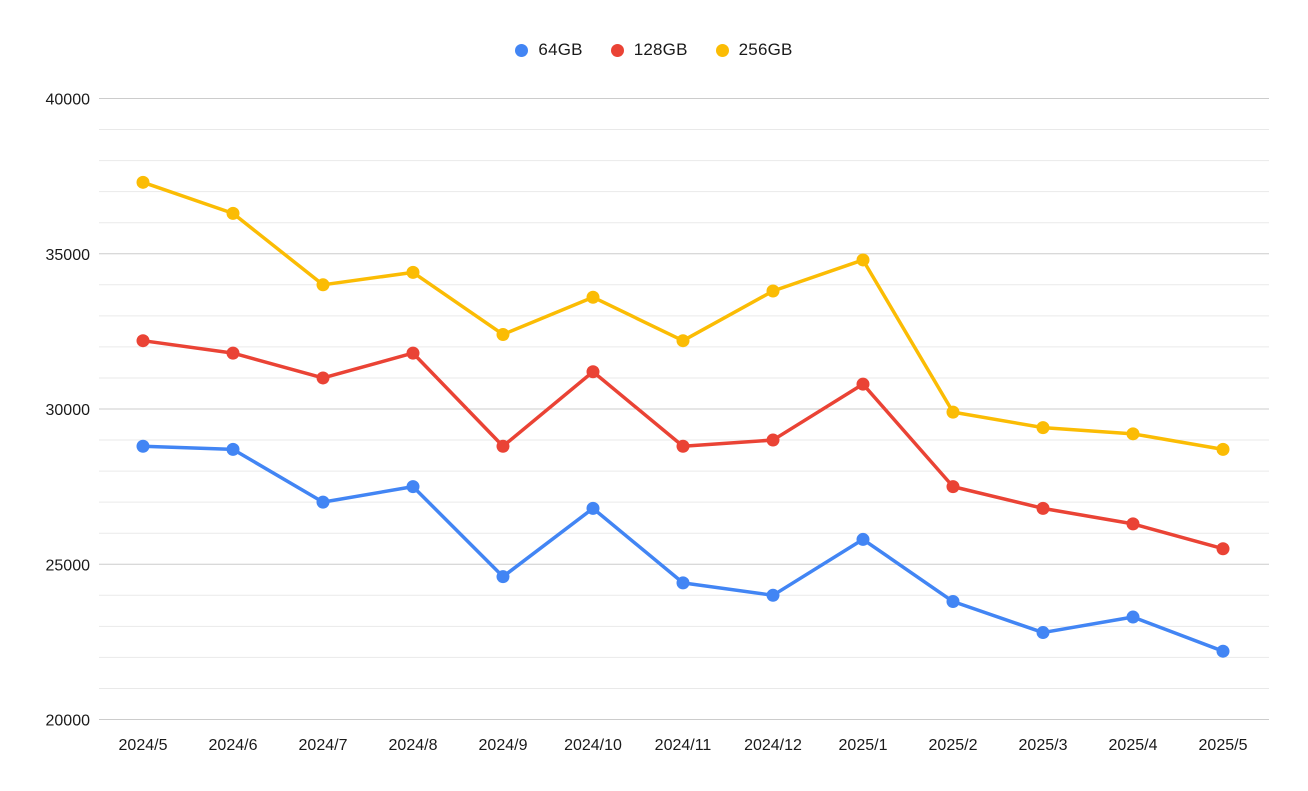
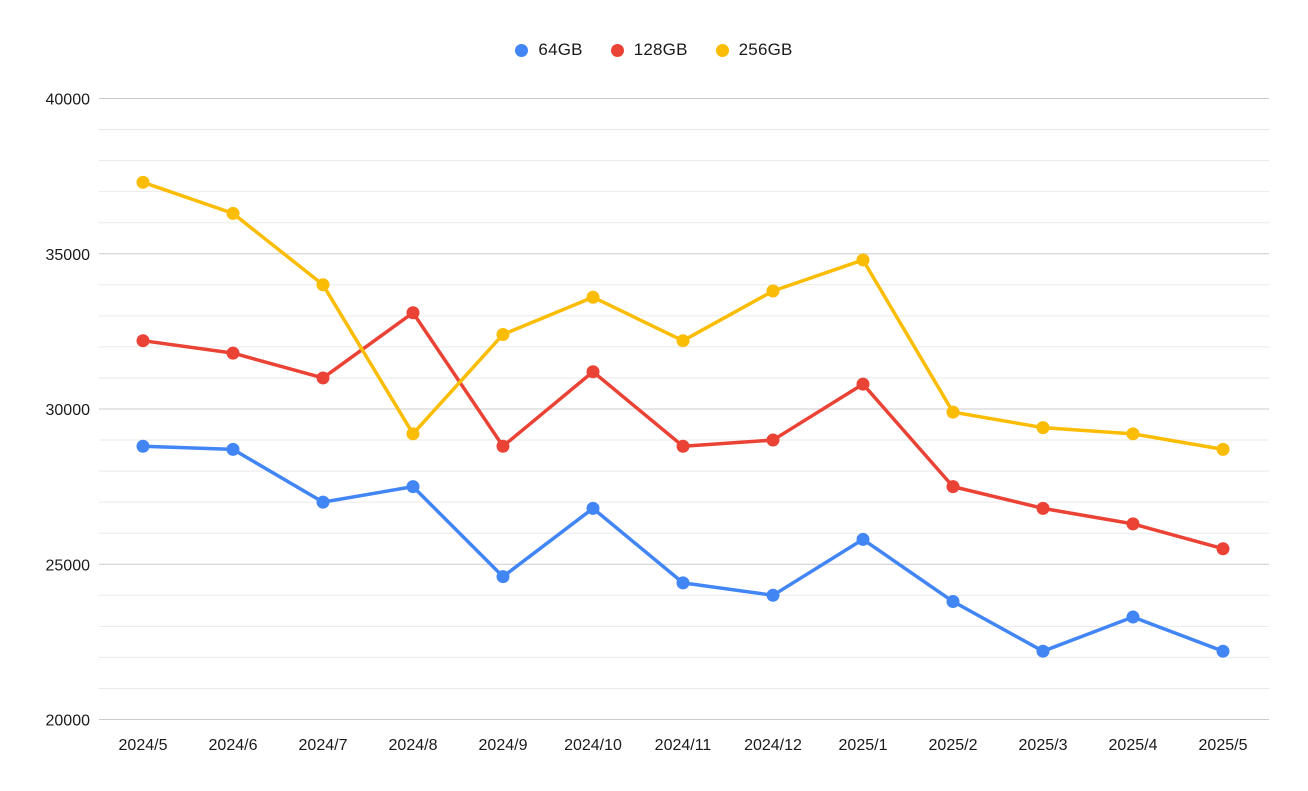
128GB/2024/8: 31800 -> 33100
256GB/2024/8: 34400 -> 29200
64GB/2025/3: 22800 -> 22200
